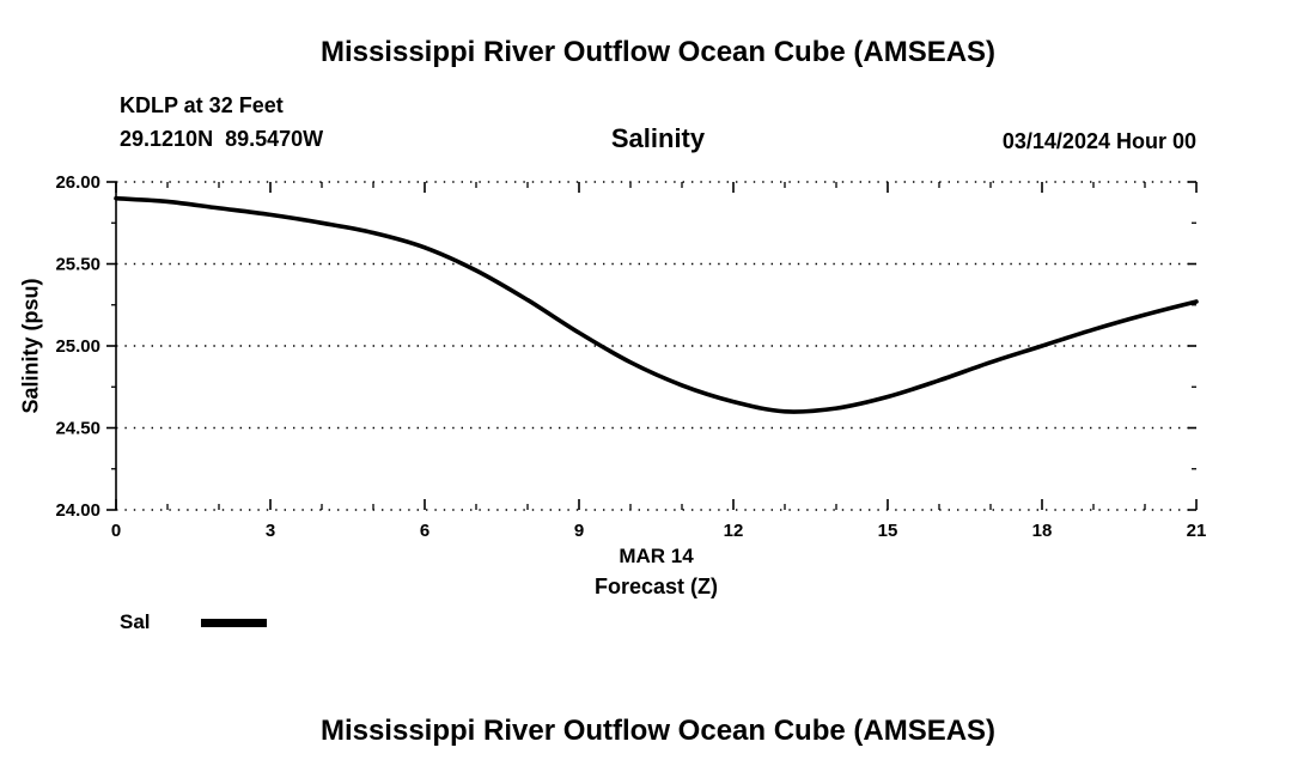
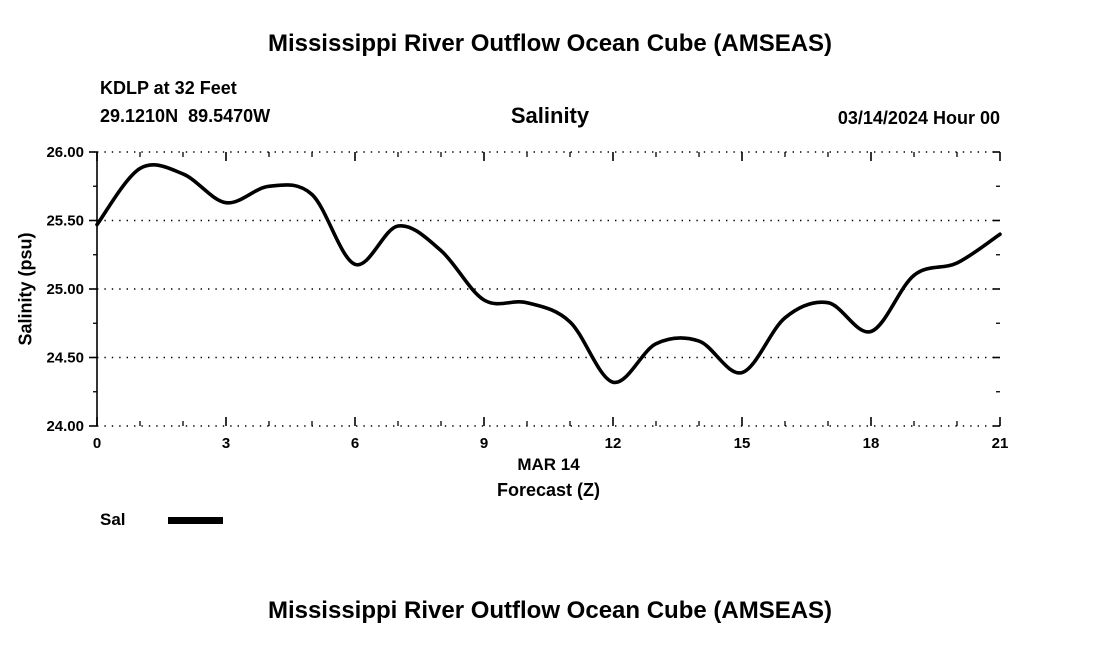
0: 25.90 -> 25.47
3: 25.80 -> 25.63
6: 25.60 -> 25.18
9: 25.08 -> 24.92
12: 24.66 -> 24.32
15: 24.69 -> 24.39
18: 25.00 -> 24.69
21: 25.27 -> 25.40
